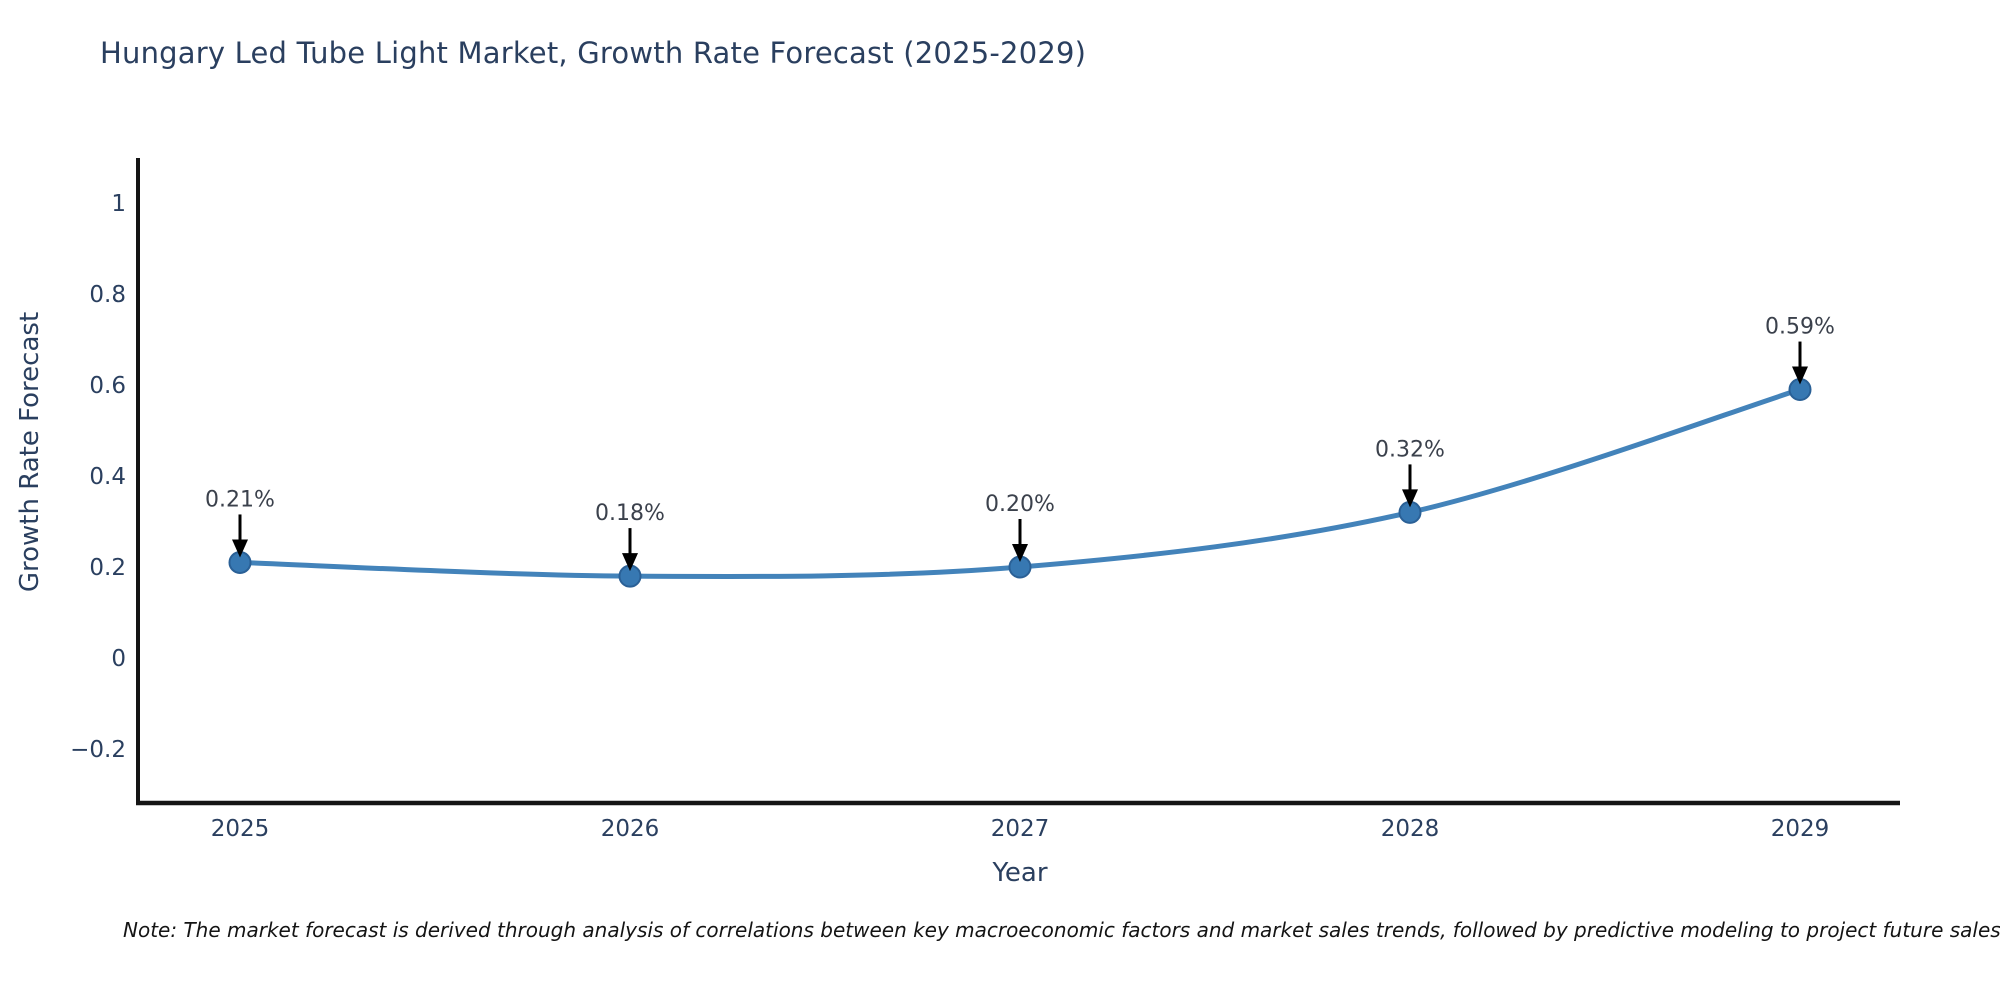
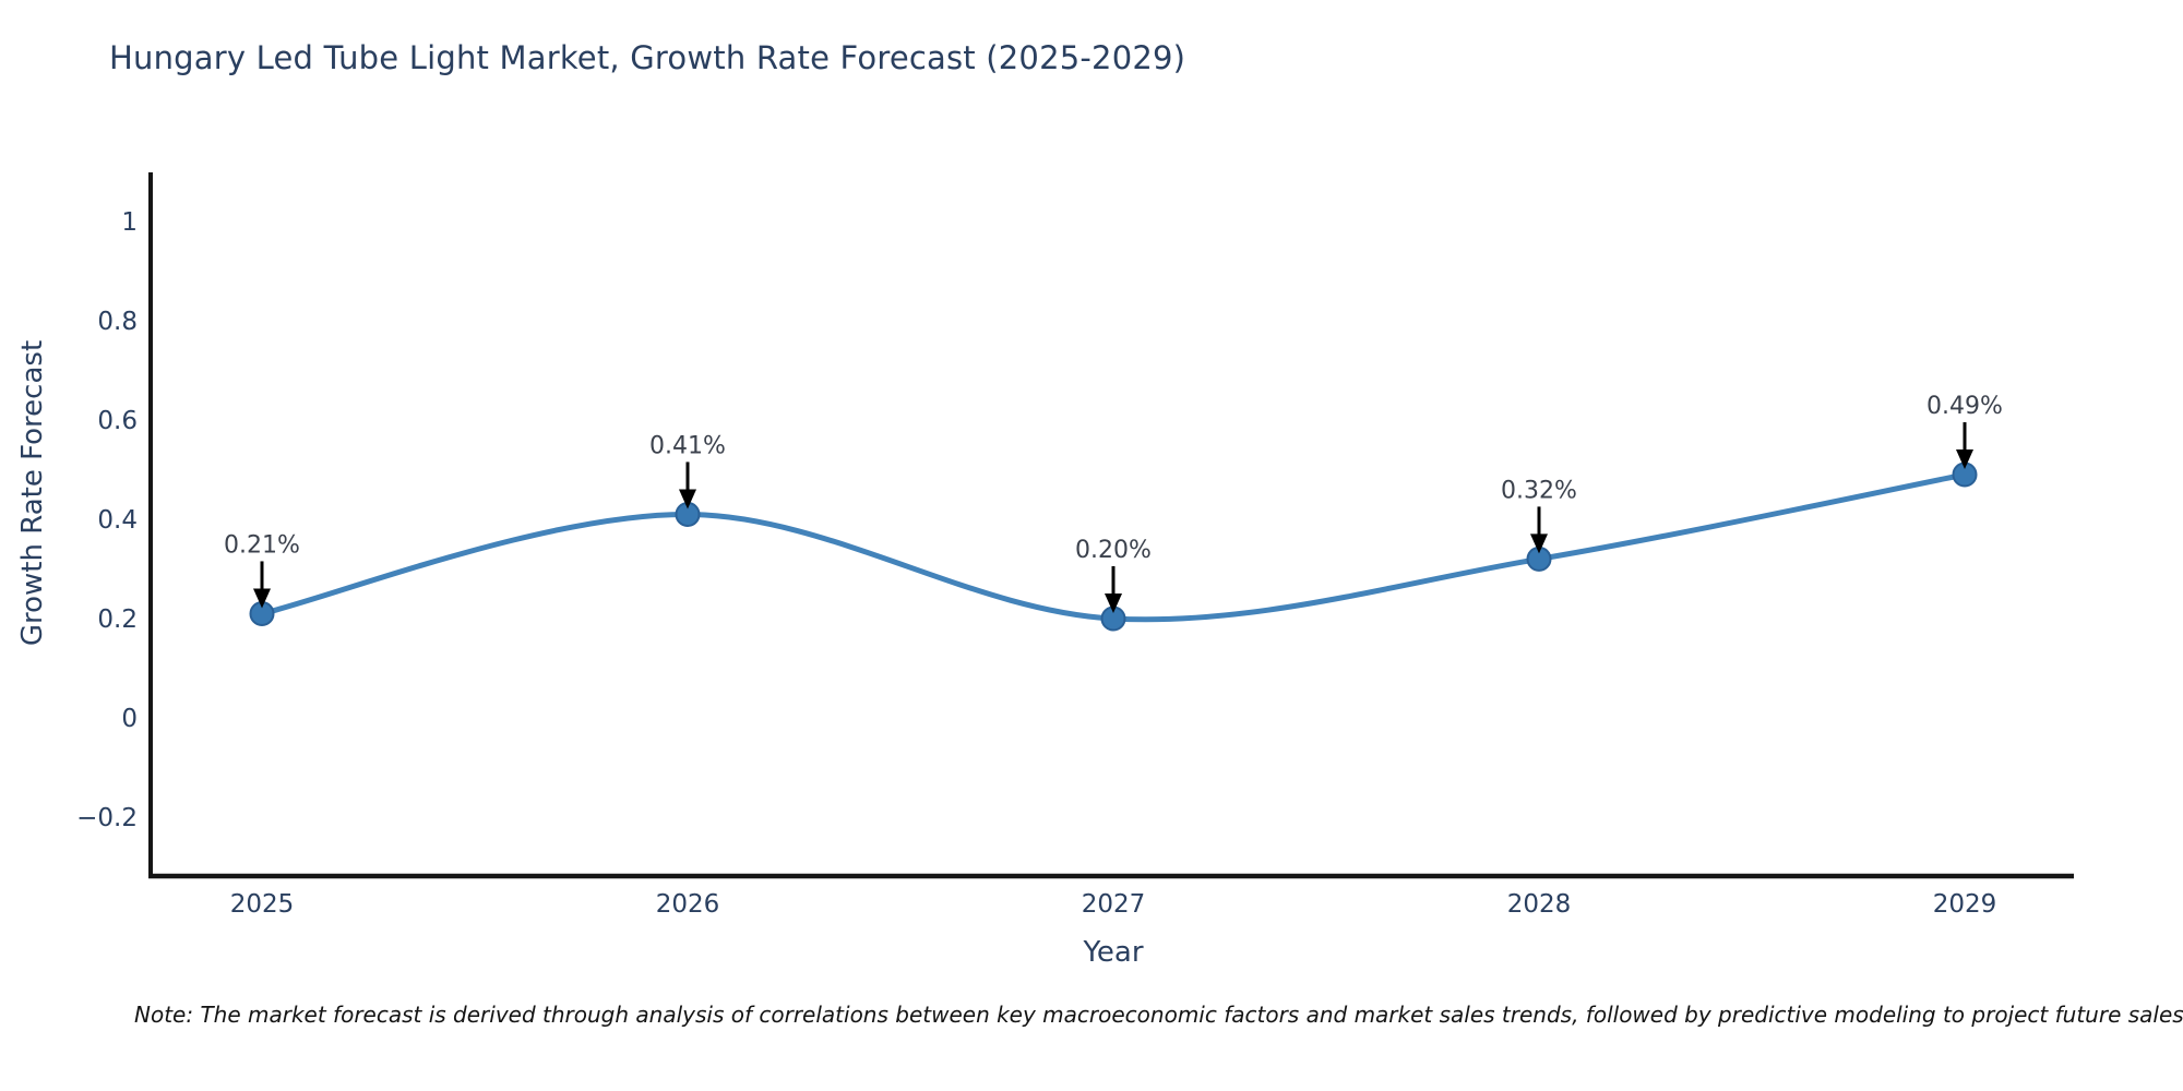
2026: 0.18% -> 0.41%
2029: 0.59% -> 0.49%
